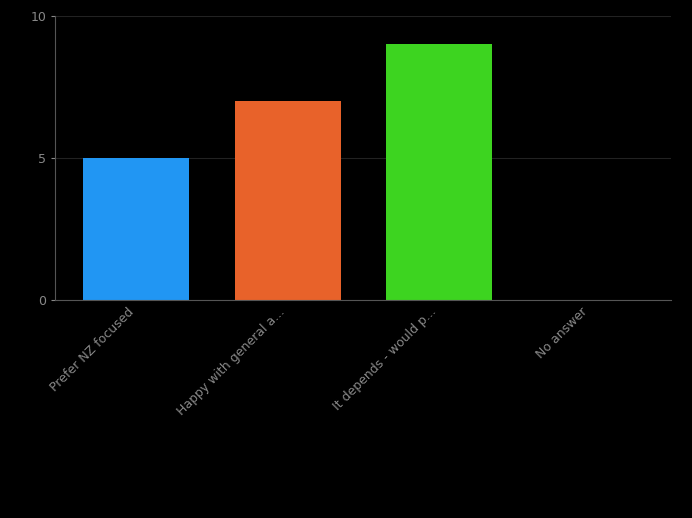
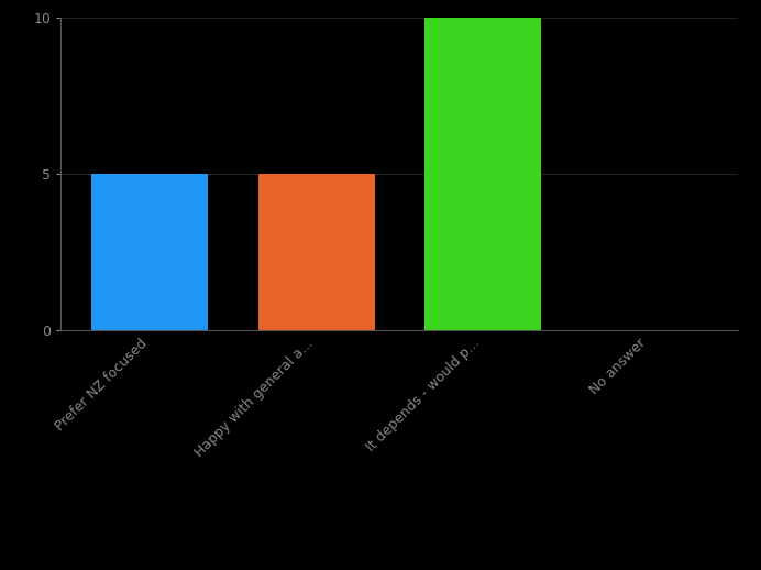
Happy with general a...: 7 -> 5
It depends - would p...: 9 -> 10
